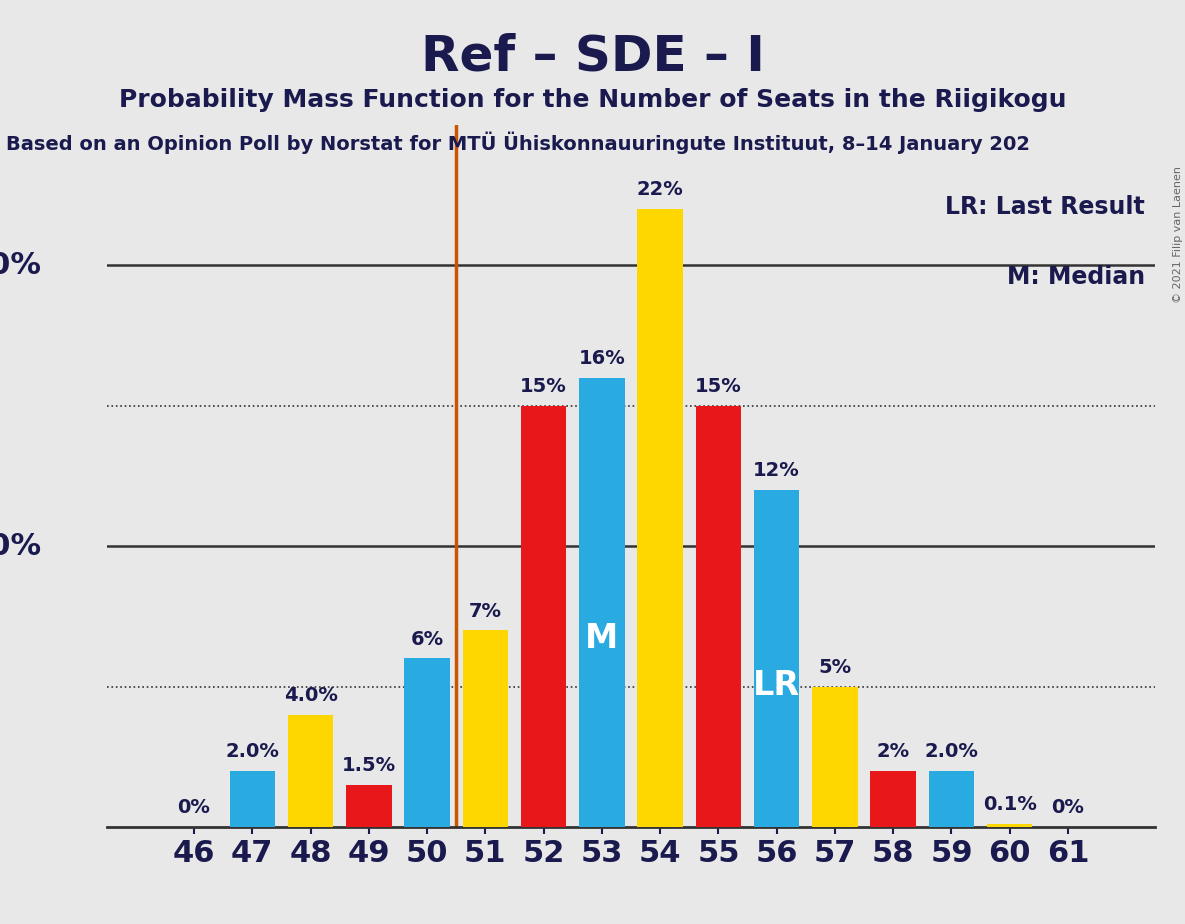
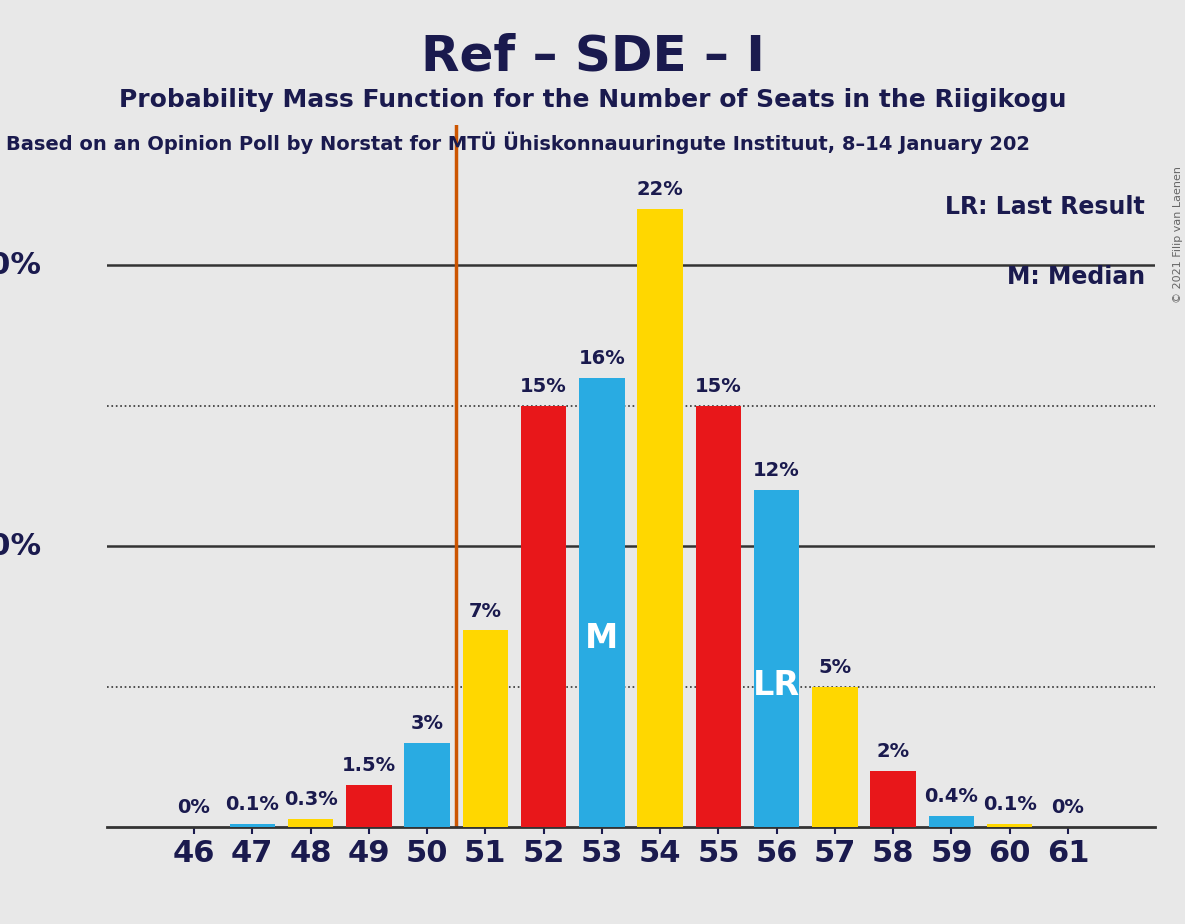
47: 2.0% -> 0.1%
48: 4.0% -> 0.3%
50: 6% -> 3%
59: 2.0% -> 0.4%
